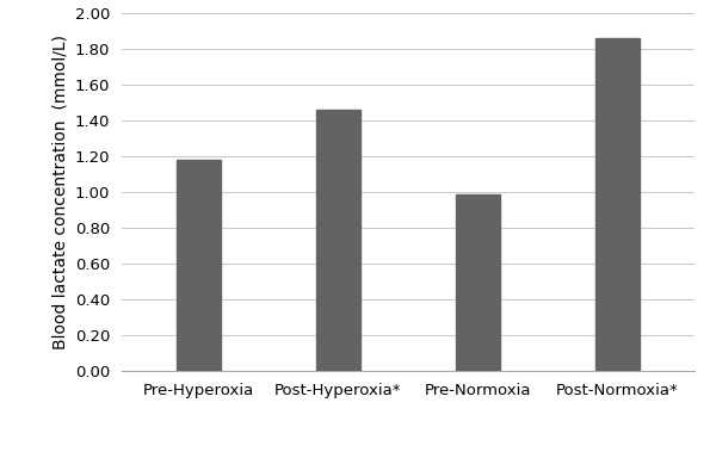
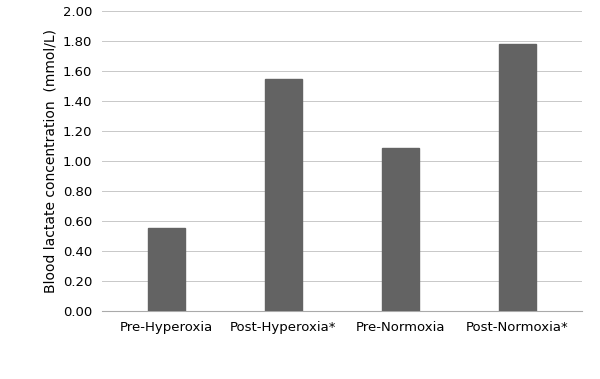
Pre-Hyperoxia: 1.18 -> 0.55
Post-Hyperoxia*: 1.46 -> 1.55
Pre-Normoxia: 0.99 -> 1.09
Post-Normoxia*: 1.86 -> 1.78
